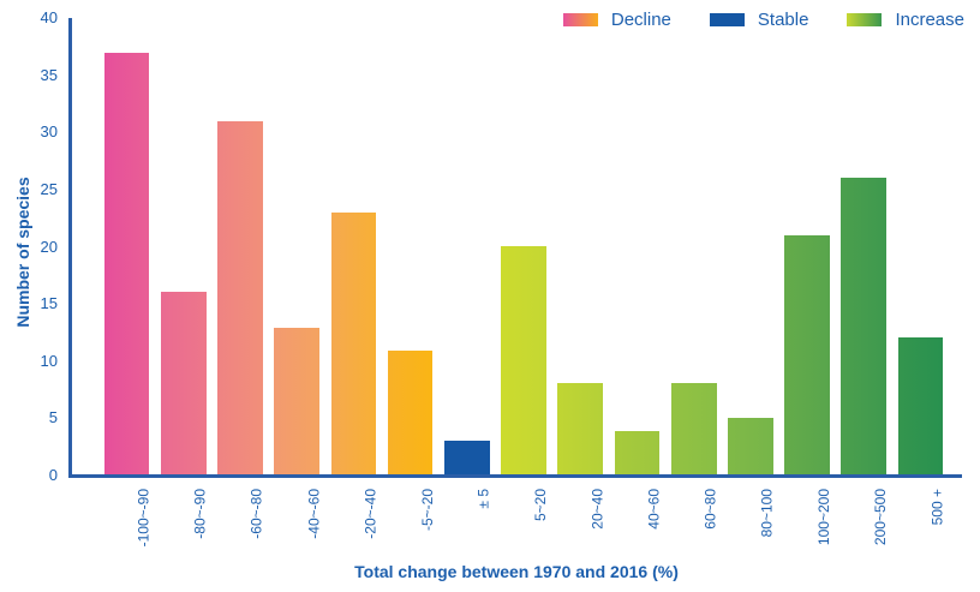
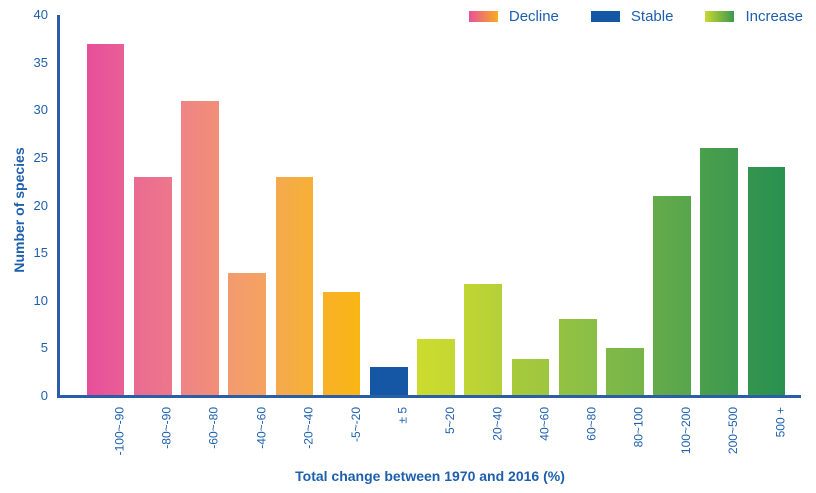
-80~-90: 16 -> 23
5~20: 20 -> 6
20~40: 8 -> 12
500 +: 12 -> 24
